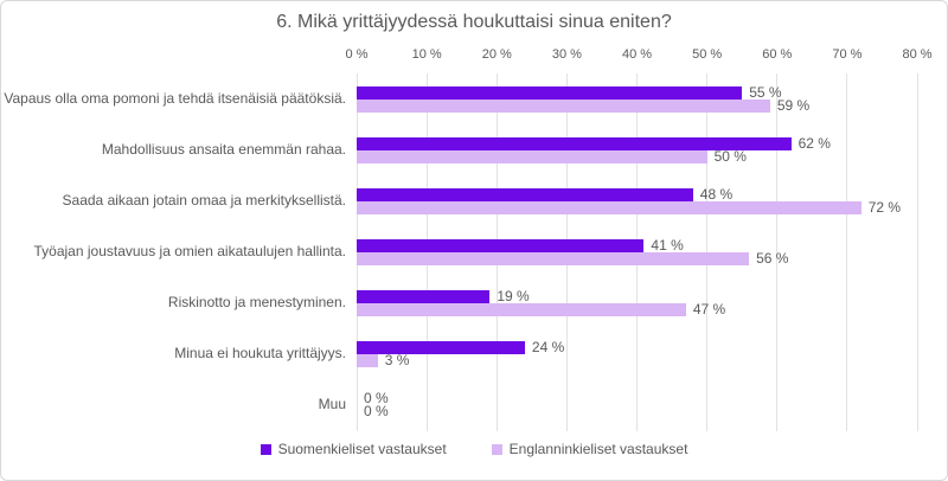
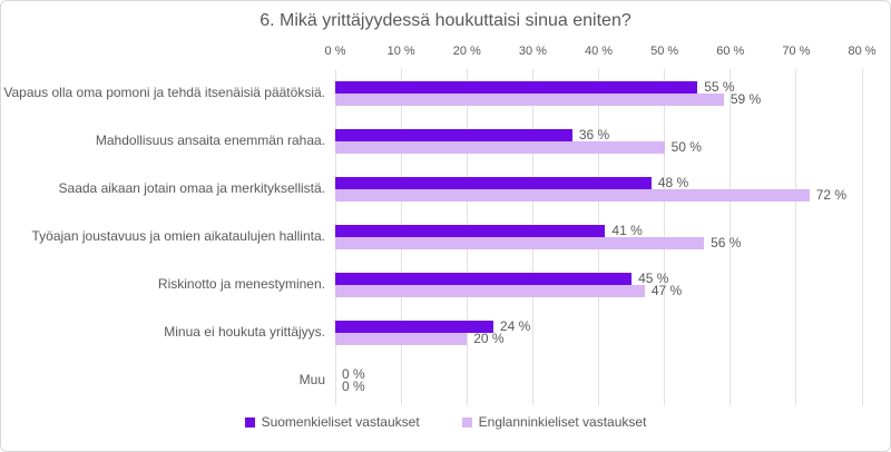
Suomenkieliset vastaukset/Mahdollisuus ansaita enemmän rahaa.: 62 -> 36
Suomenkieliset vastaukset/Riskinotto ja menestyminen.: 19 -> 45
Englanninkieliset vastaukset/Minua ei houkuta yrittäjyys.: 3 -> 20
